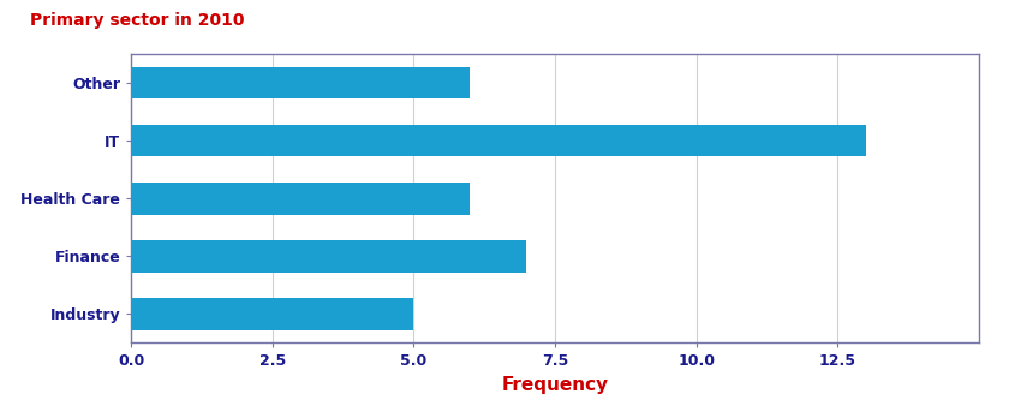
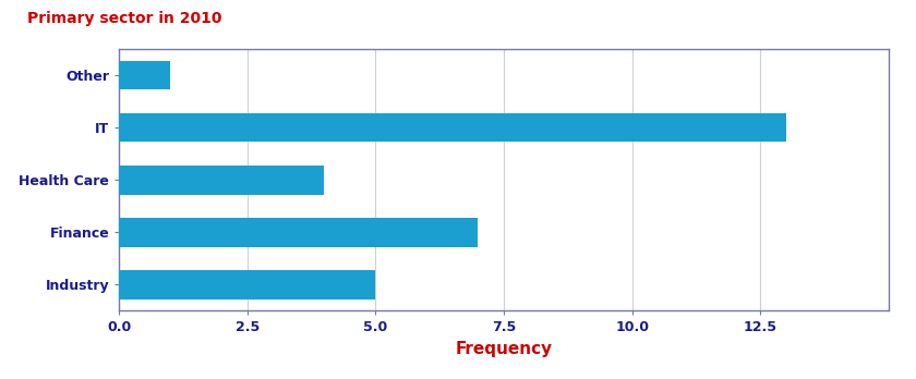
Other: 6 -> 1
Health Care: 6 -> 4
